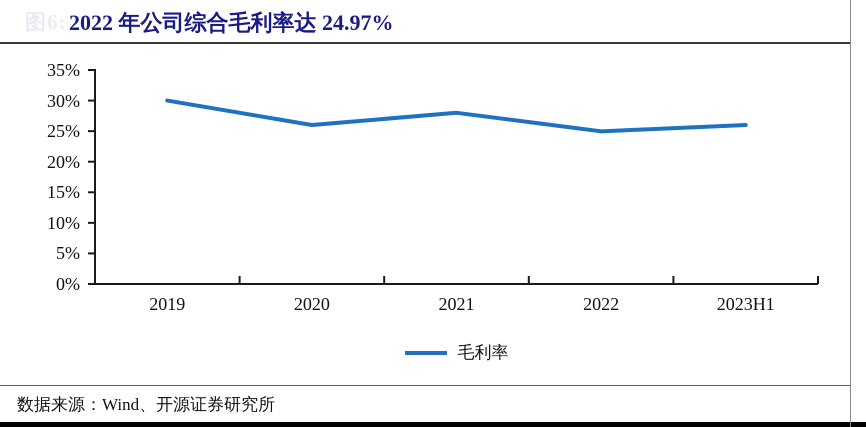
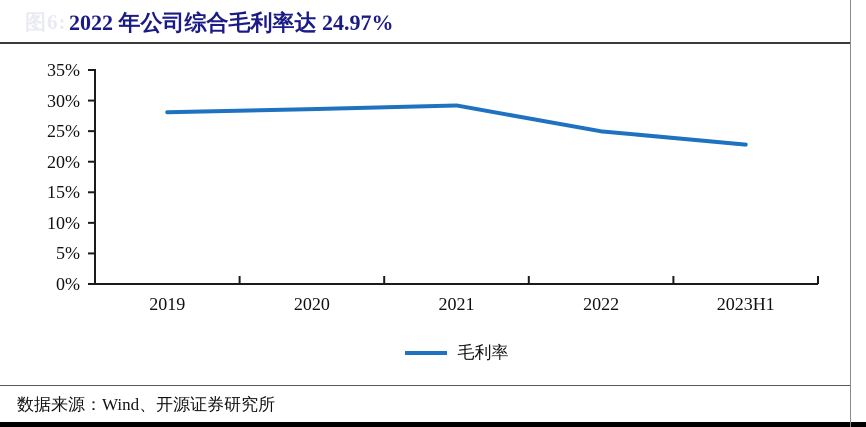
2019: 30% -> 28%
2020: 26% -> 29%
2021: 28% -> 29%
2023H1: 26% -> 23%
